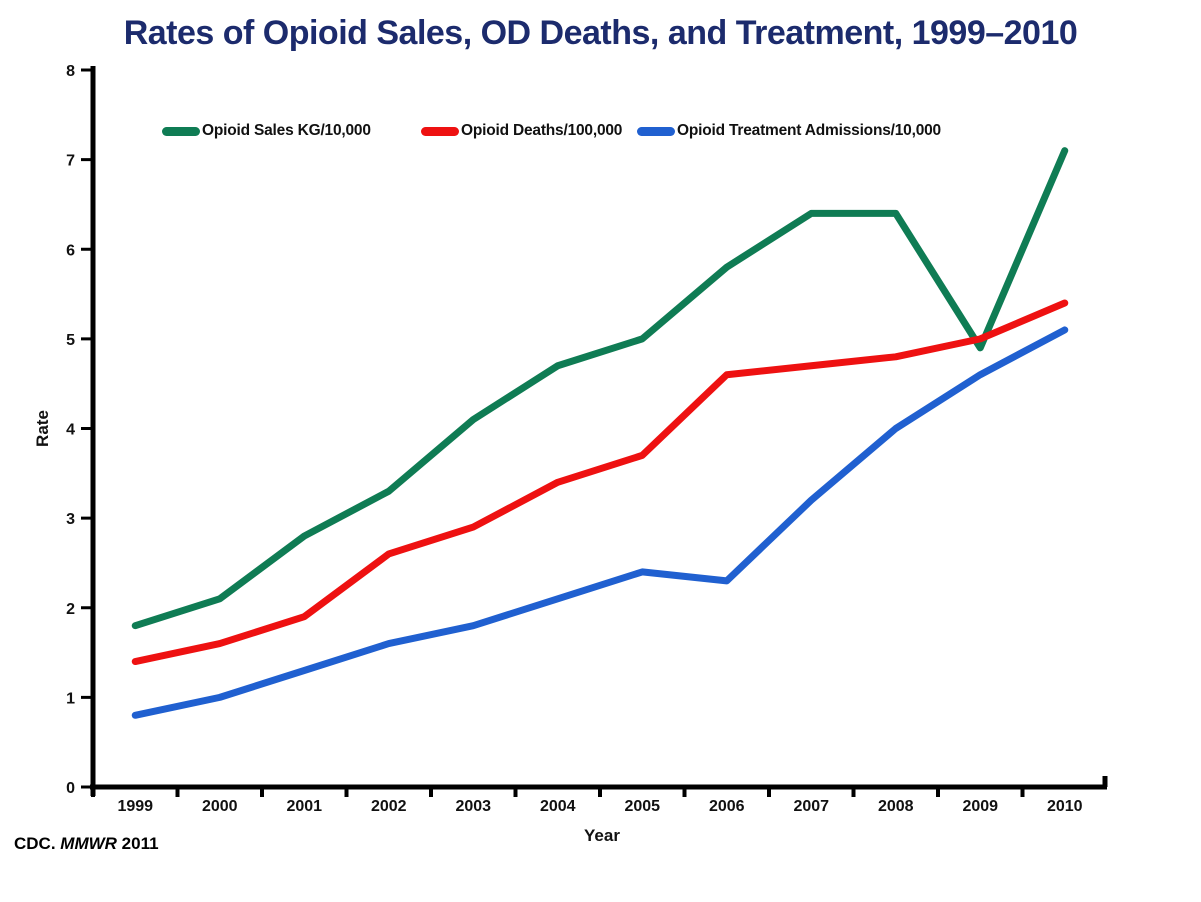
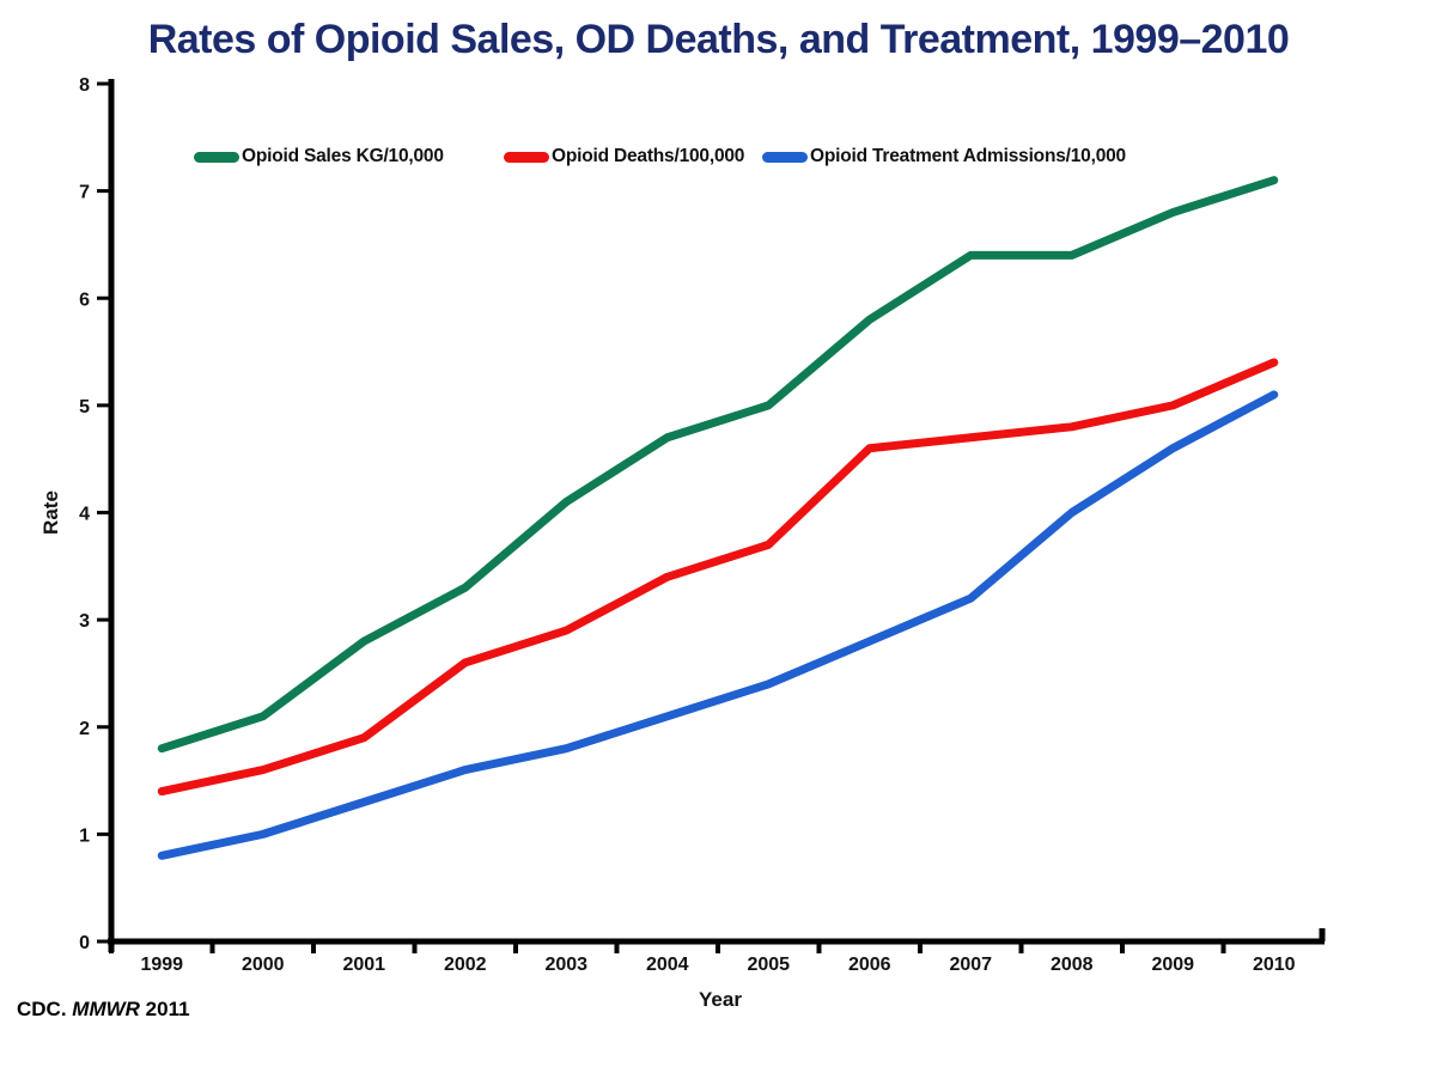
Opioid Treatment Admissions/10,000/2006: 2.3 -> 2.8
Opioid Sales KG/10,000/2009: 4.9 -> 6.8
